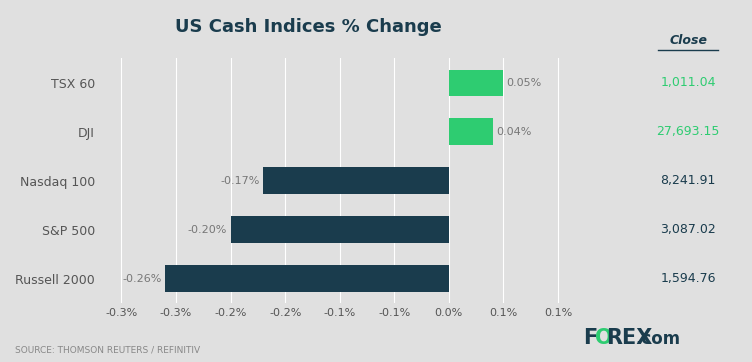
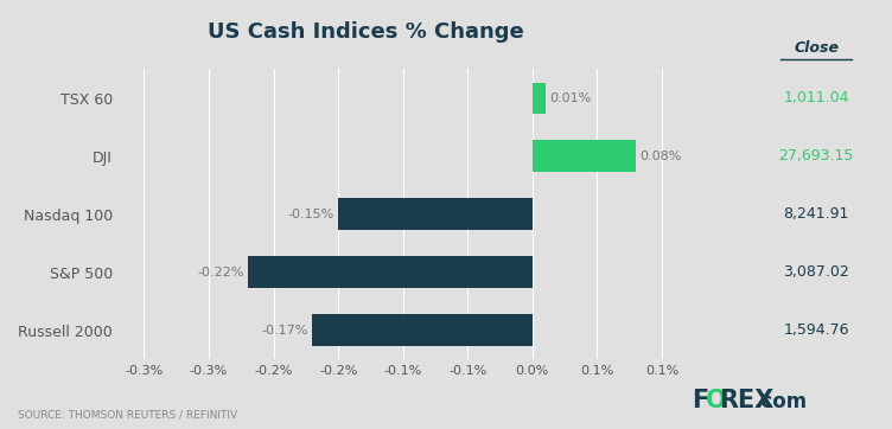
TSX 60: 0.05% -> 0.01%
DJI: 0.04% -> 0.08%
Nasdaq 100: -0.17% -> -0.15%
S&P 500: -0.20% -> -0.22%
Russell 2000: -0.26% -> -0.17%
